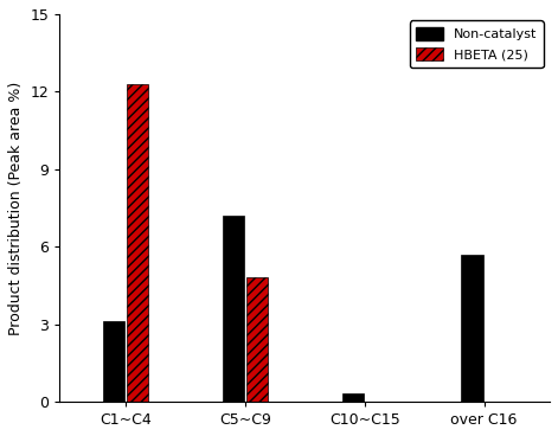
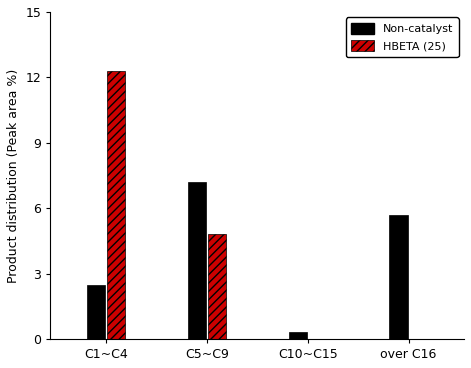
Non-catalyst/C1~C4: 3.1 -> 2.5
